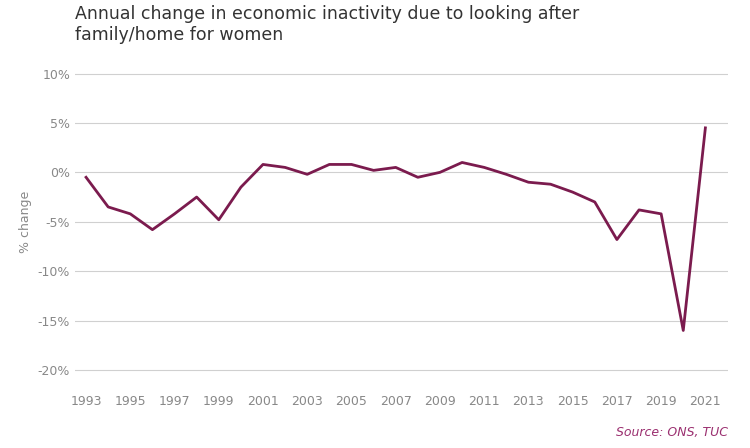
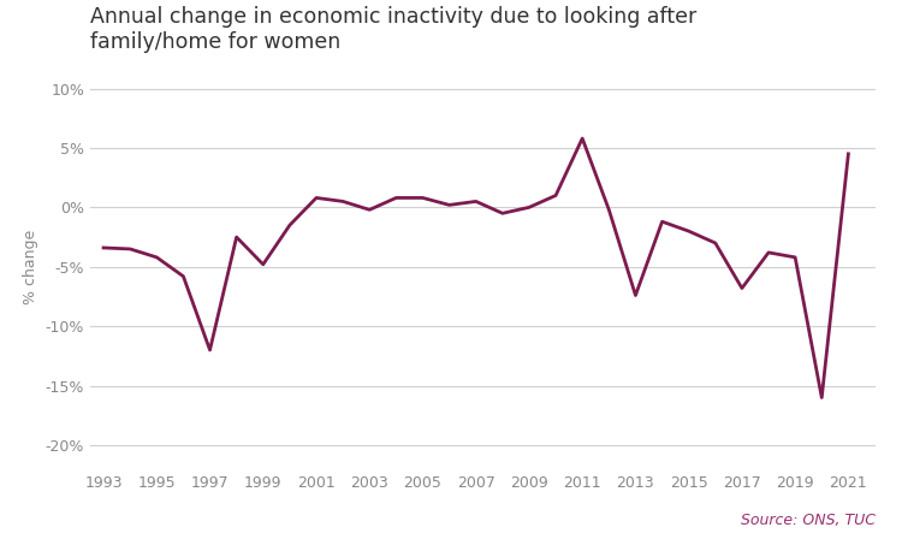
1993: -0.5% -> -3.4%
1997: -4.2% -> -12.0%
2011: 0.5% -> 5.8%
2013: -1.0% -> -7.4%
